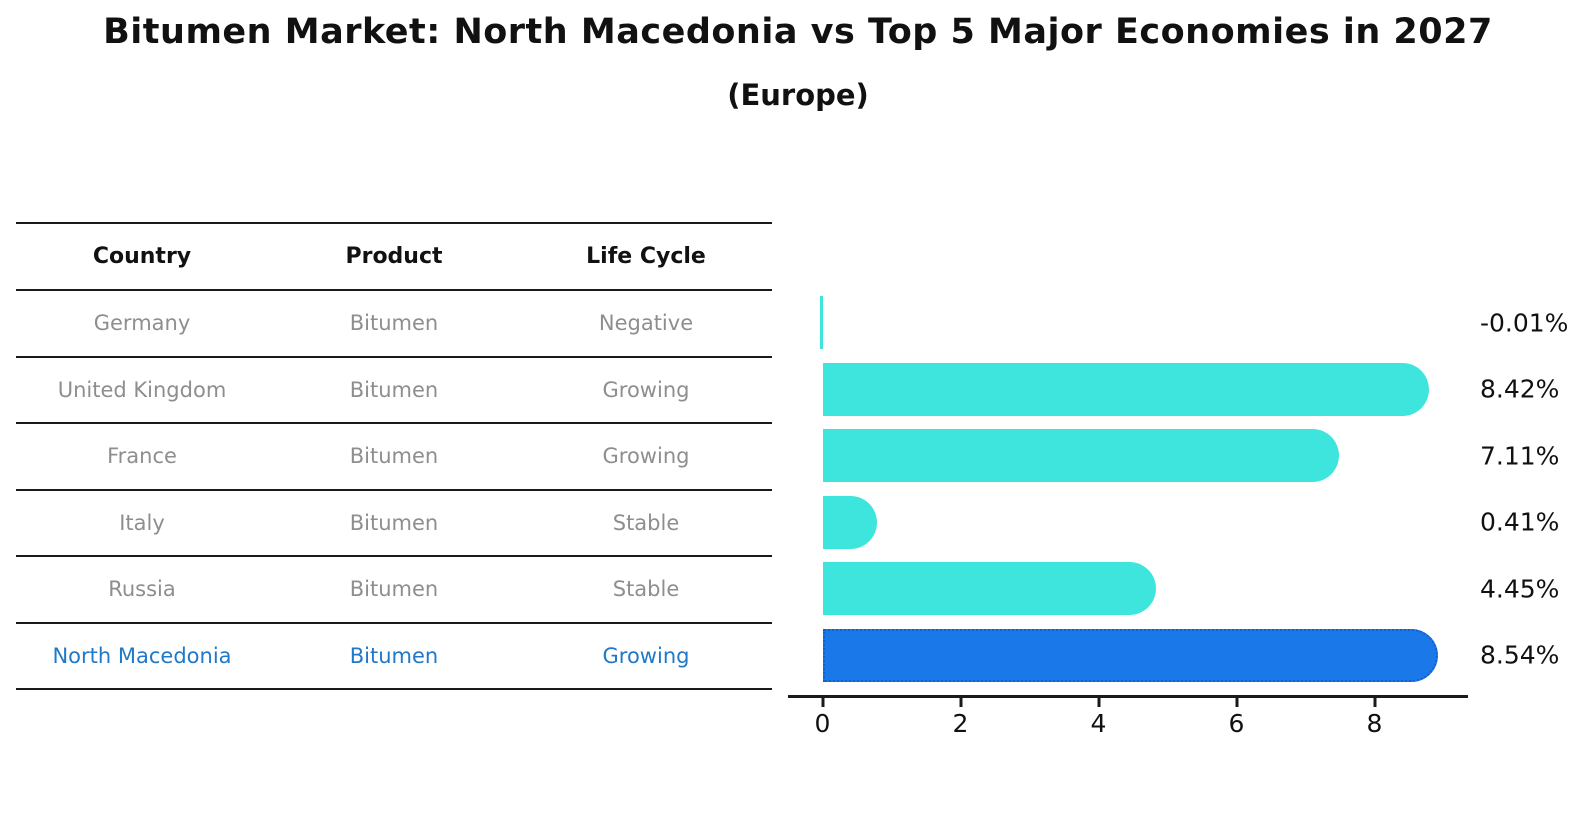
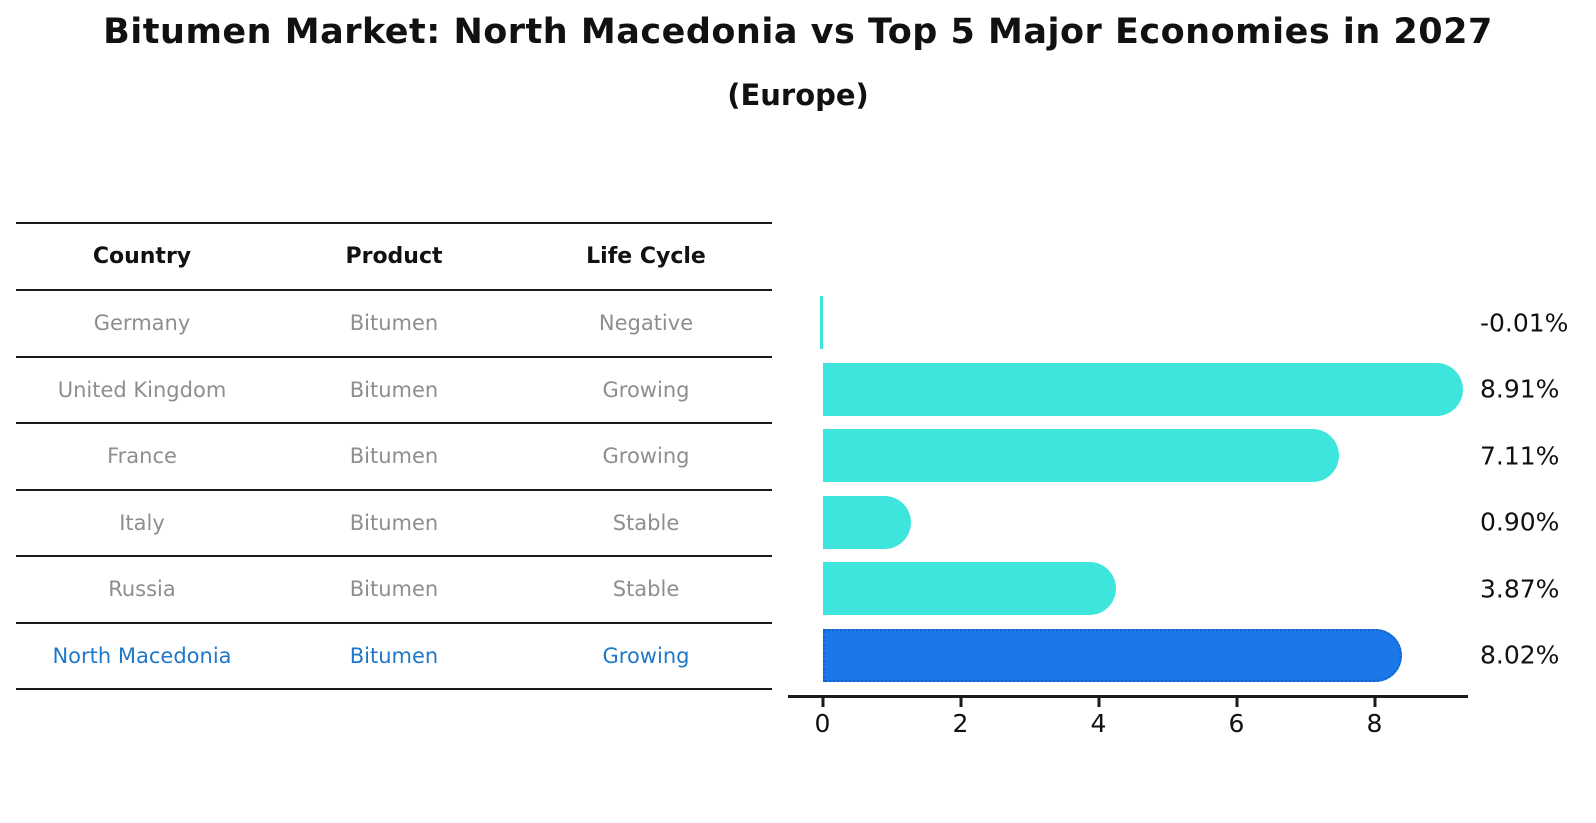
United Kingdom: 8.42% -> 8.91%
Italy: 0.41% -> 0.90%
Russia: 4.45% -> 3.87%
North Macedonia: 8.54% -> 8.02%
